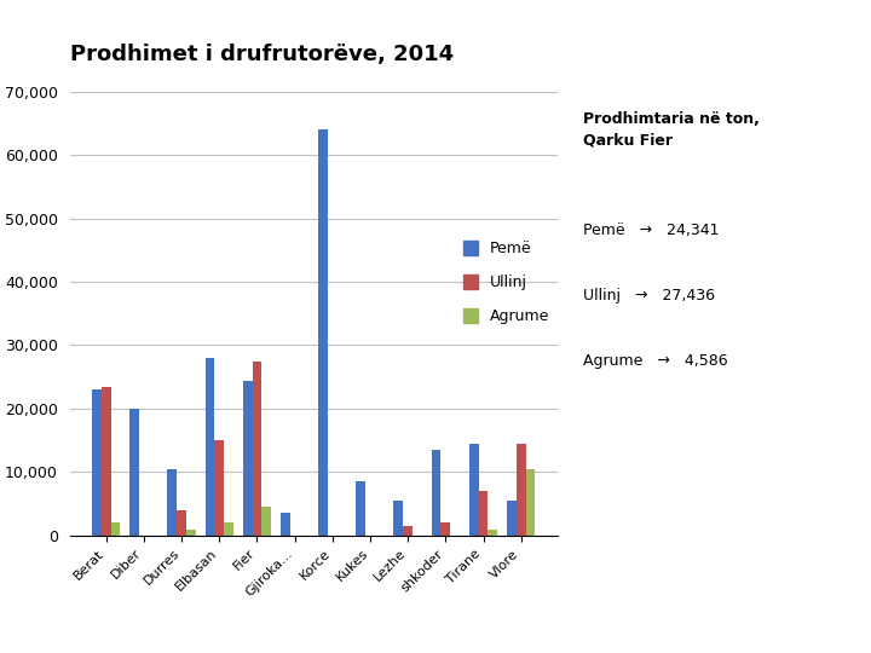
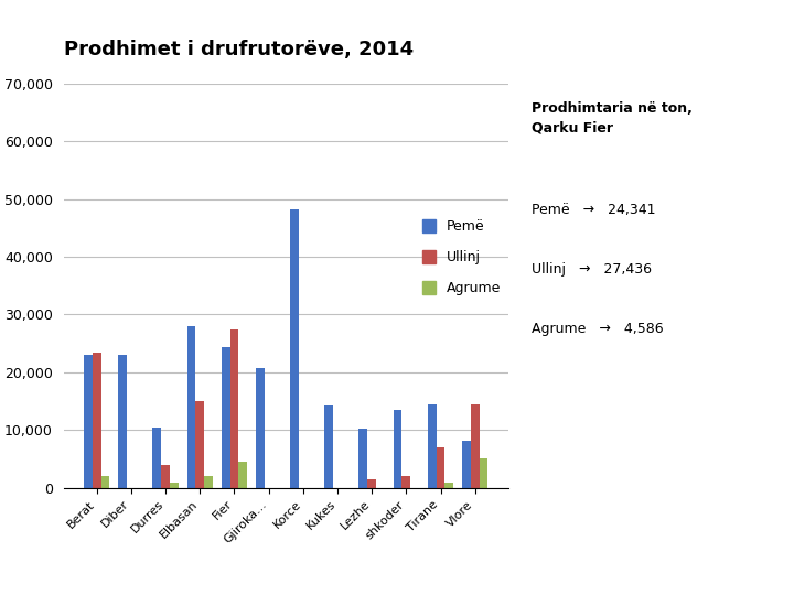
Pemë/Diber: 20,000 -> 23,000
Pemë/Gjiroka...: 3,500 -> 20,800
Pemë/Korce: 64,000 -> 48,200
Pemë/Kukes: 8,500 -> 14,200
Pemë/Lezhe: 5,500 -> 10,200
Pemë/Vlore: 5,500 -> 8,200
Agrume/Vlore: 10,500 -> 5,200
